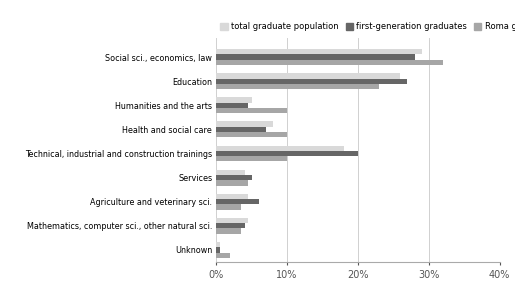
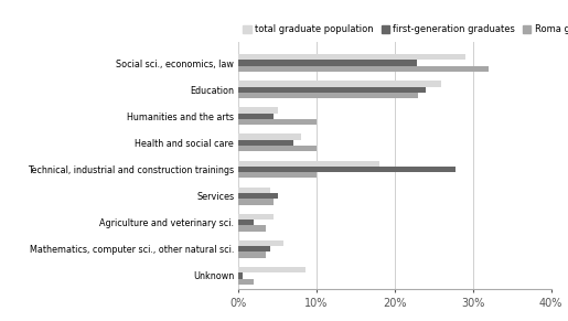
first-generation graduates/Social sci., economics, law: 28.0% -> 22.8%
first-generation graduates/Education: 27.0% -> 24.0%
first-generation graduates/Technical, industrial and construction trainings: 20.0% -> 27.8%
first-generation graduates/Agriculture and veterinary sci.: 6.0% -> 2.0%
total graduate population/Mathematics, computer sci., other natural sci.: 4.5% -> 5.8%
total graduate population/Unknown: 0.5% -> 8.6%
